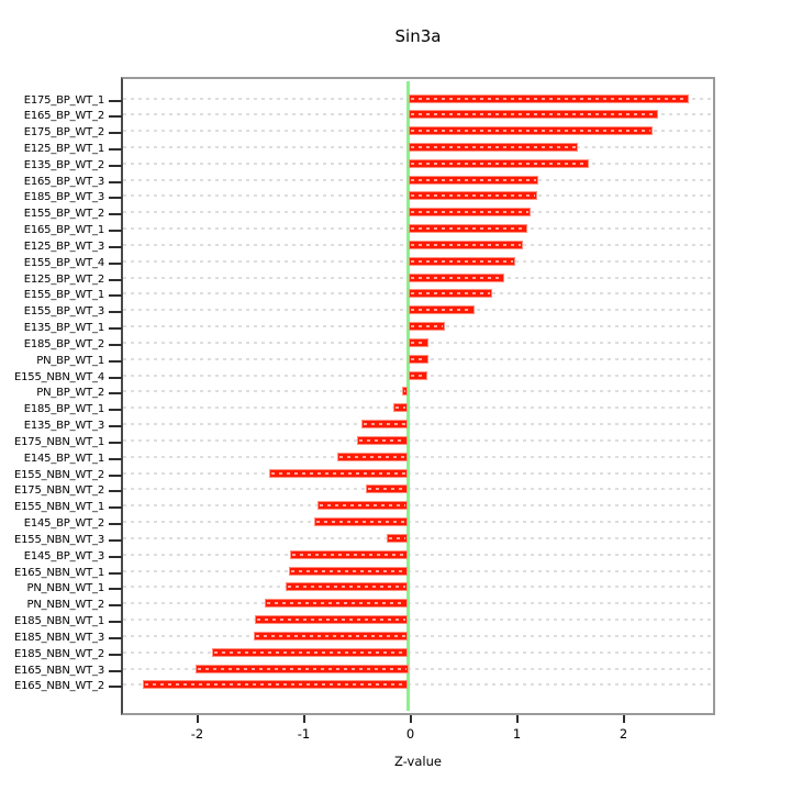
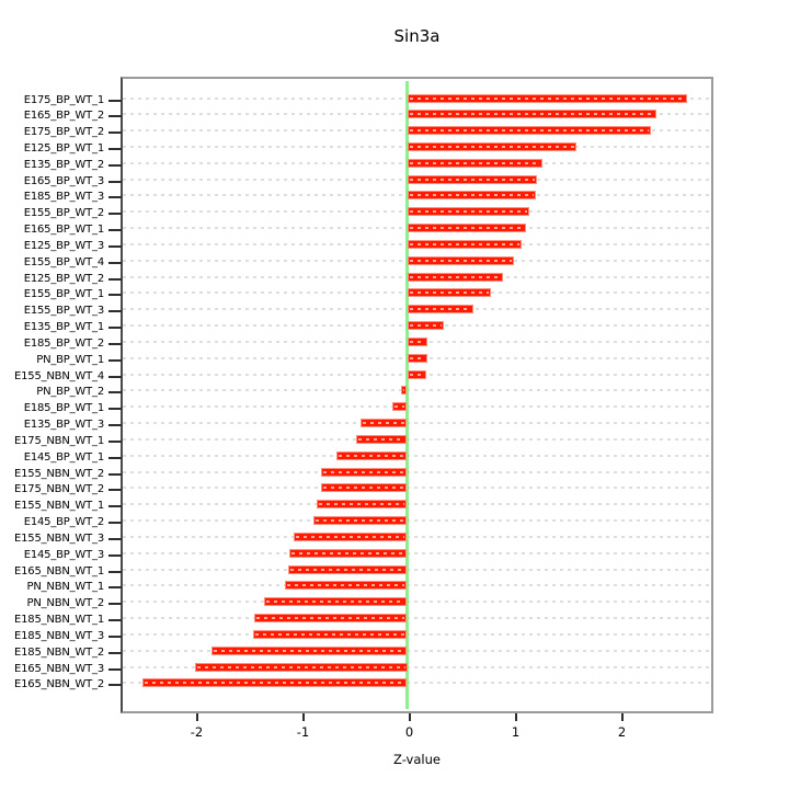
E135_BP_WT_2: 1.7 -> 1.3
E155_NBN_WT_2: -1.3 -> -0.8
E175_NBN_WT_2: -0.4 -> -0.8
E155_NBN_WT_3: -0.2 -> -1.1
